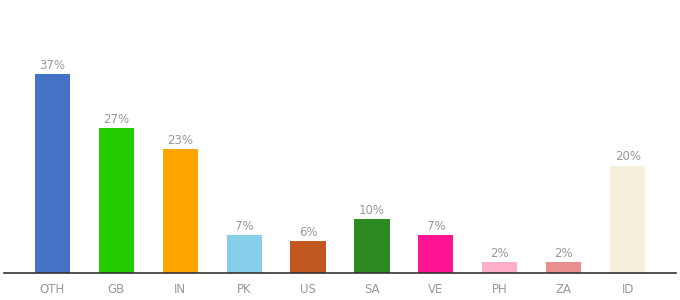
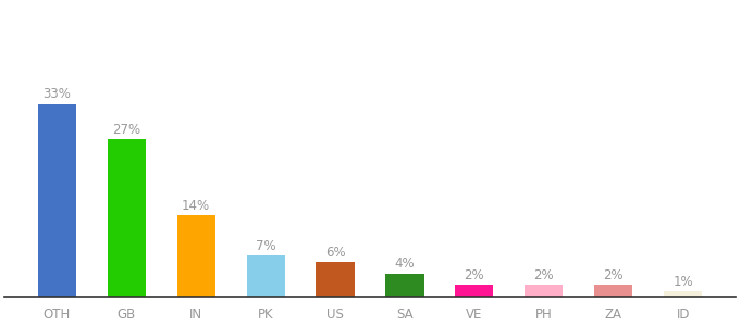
OTH: 37% -> 33%
IN: 23% -> 14%
SA: 10% -> 4%
VE: 7% -> 2%
ID: 20% -> 1%
